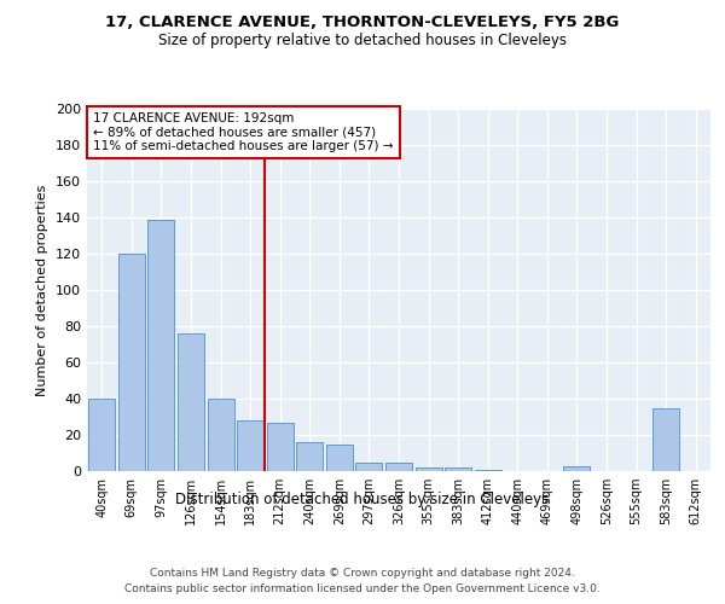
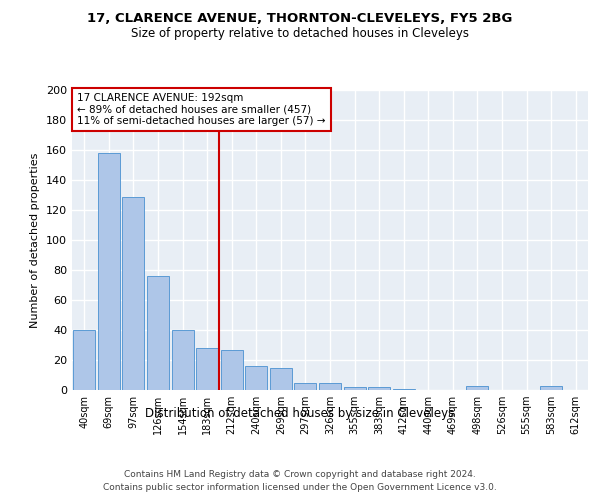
69sqm: 120 -> 158
97sqm: 139 -> 129
583sqm: 35 -> 3
